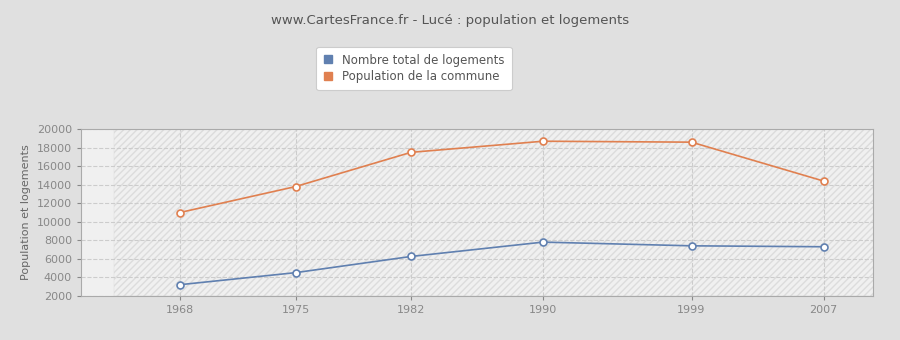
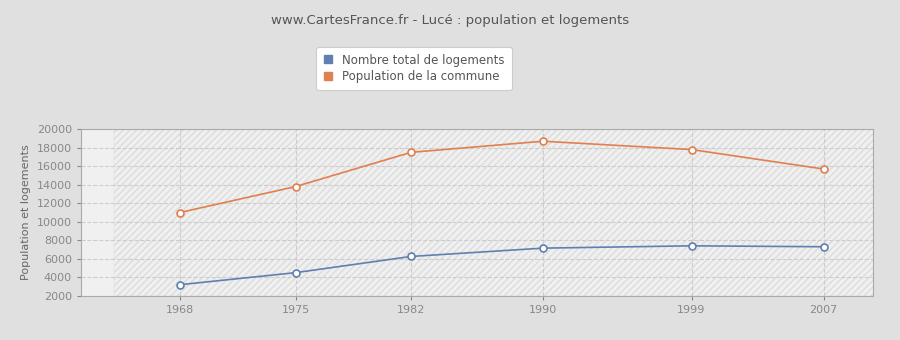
Nombre total de logements/1990: 7800 -> 7200
Population de la commune/1999: 18600 -> 17800
Population de la commune/2007: 14400 -> 15700
